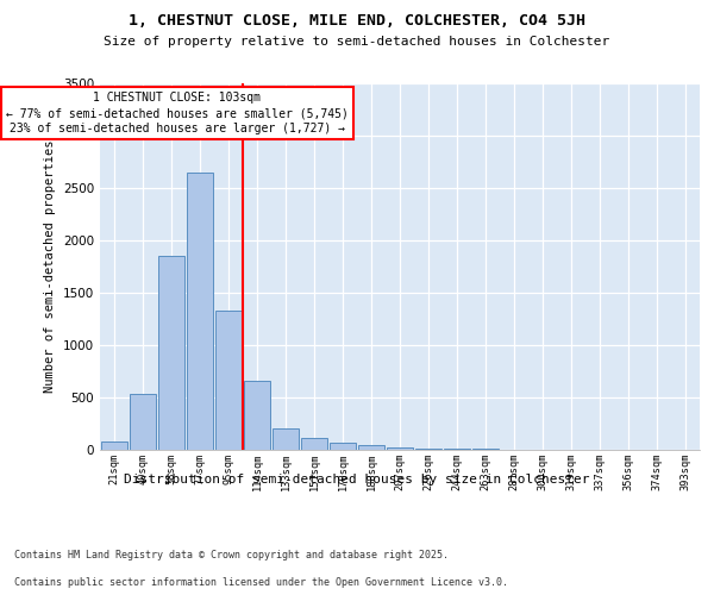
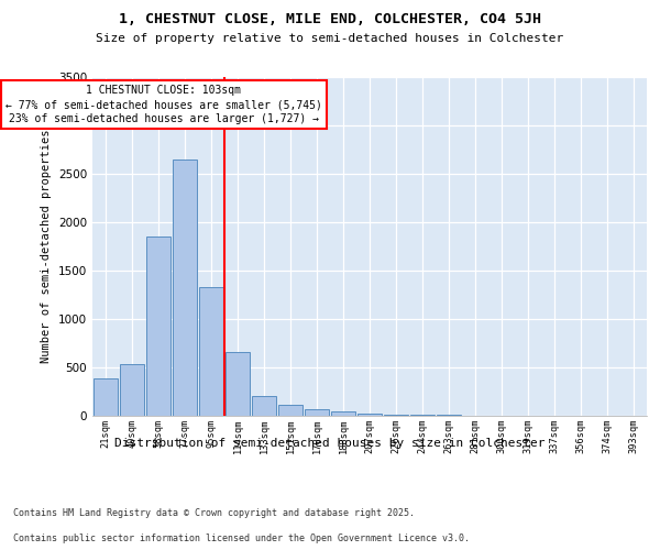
21sqm: 80 -> 380
